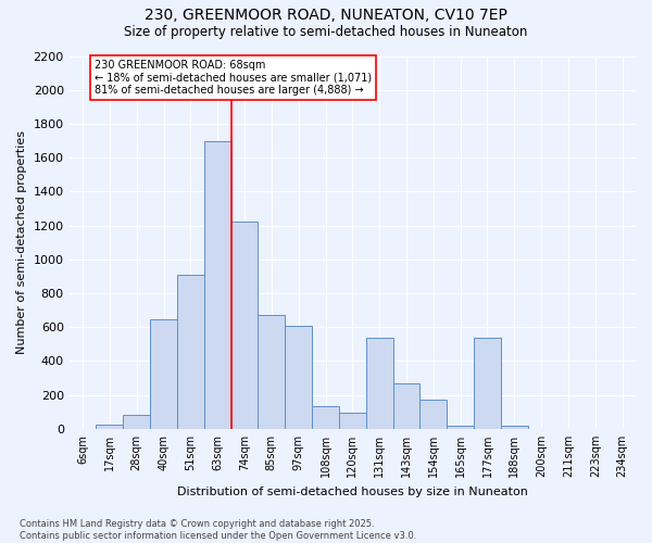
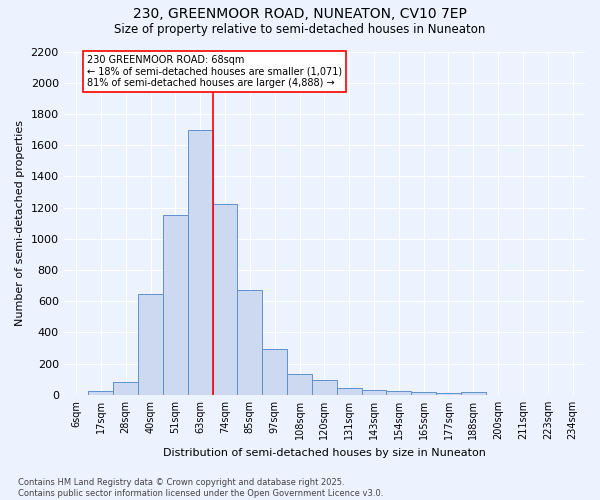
51sqm: 910 -> 1150
97sqm: 610 -> 300
131sqm: 540 -> 40
143sqm: 270 -> 30
154sqm: 170 -> 20
177sqm: 540 -> 20
